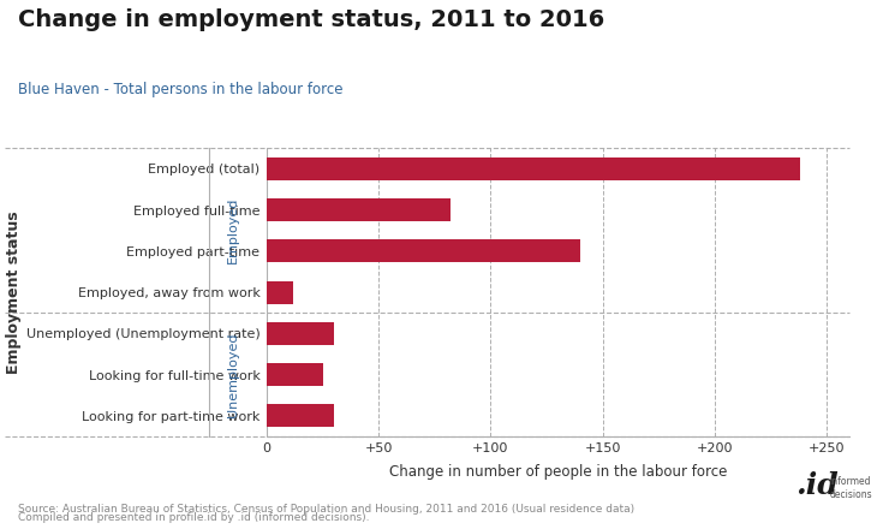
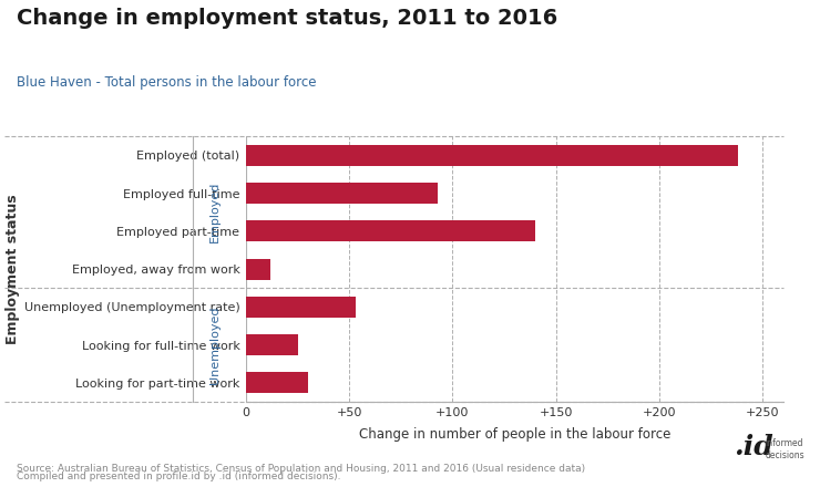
Employed full-time: 82 -> 93
Unemployed (Unemployment rate): 30 -> 53
